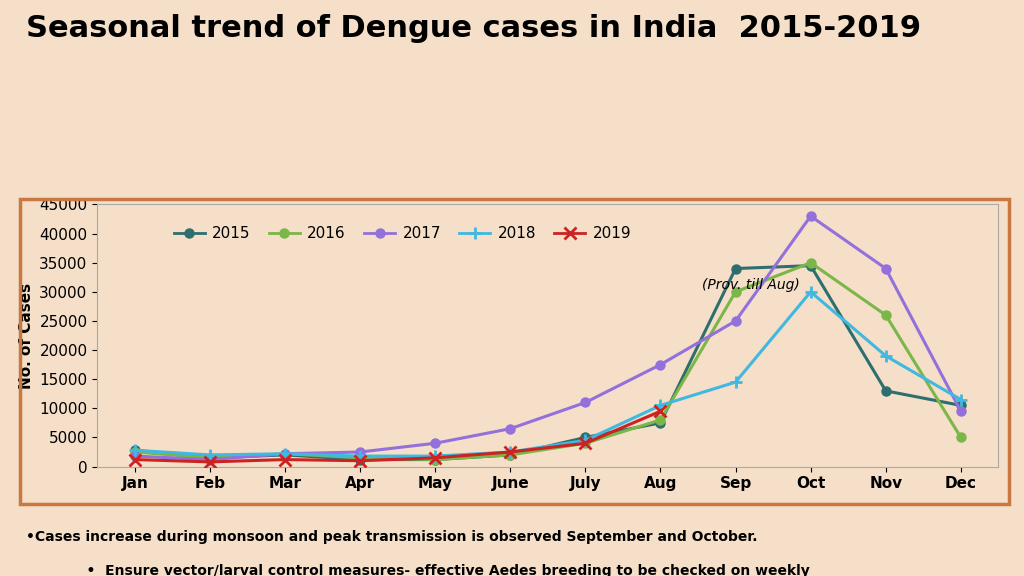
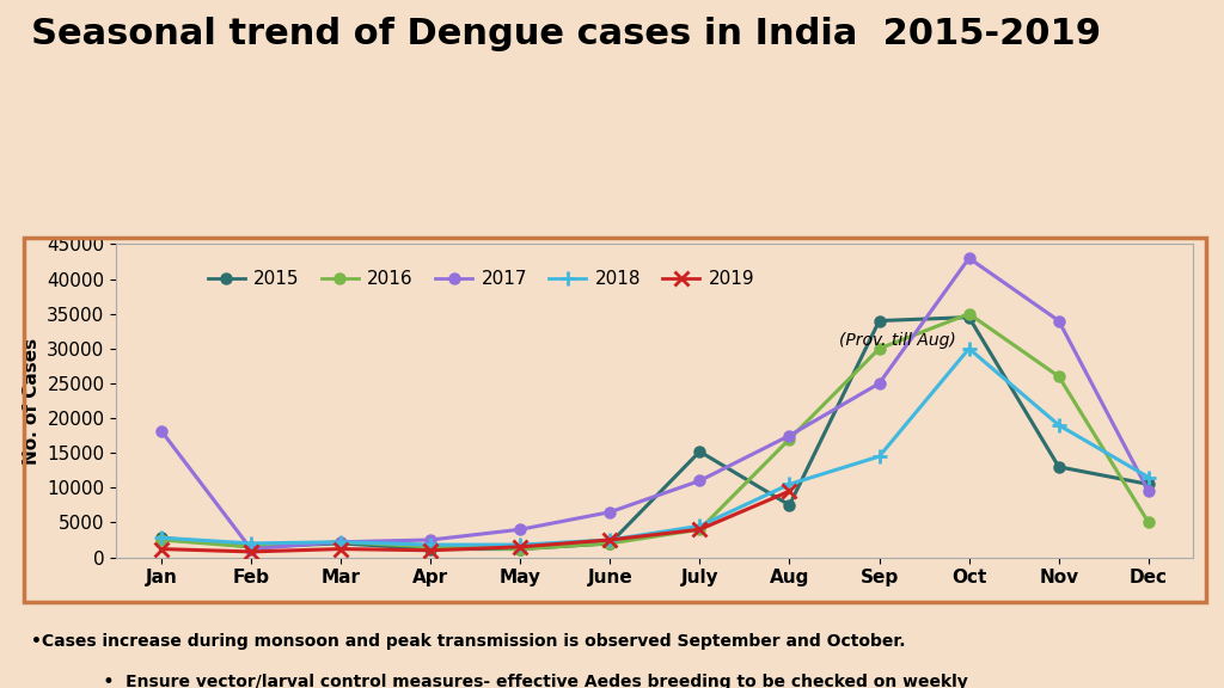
2017/Jan: 1800 -> 18200
2015/July: 5000 -> 15200
2016/Aug: 8000 -> 17000
